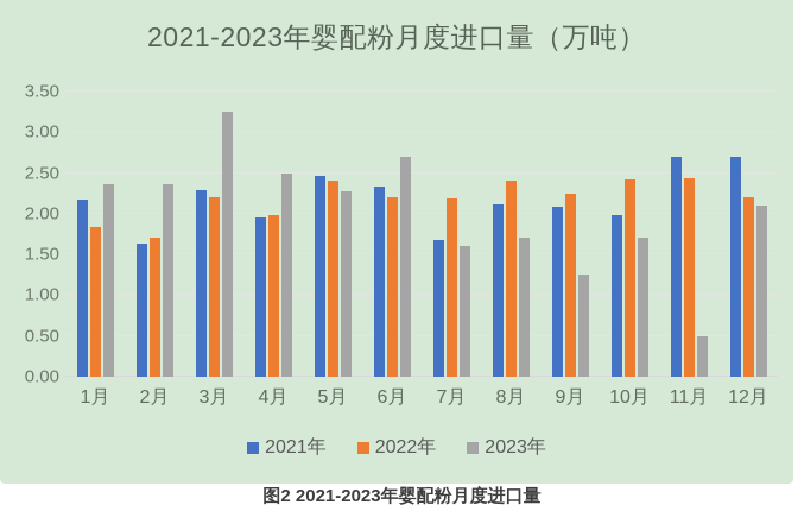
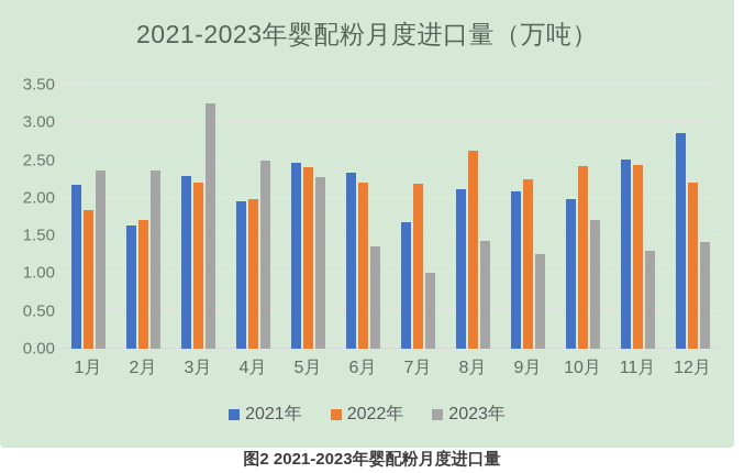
2023年/6月: 2.7 -> 1.4
2023年/7月: 1.6 -> 1.0
2022年/8月: 2.4 -> 2.6
2023年/8月: 1.7 -> 1.4
2021年/11月: 2.7 -> 2.5
2023年/11月: 0.5 -> 1.3
2021年/12月: 2.7 -> 2.9
2023年/12月: 2.1 -> 1.4
